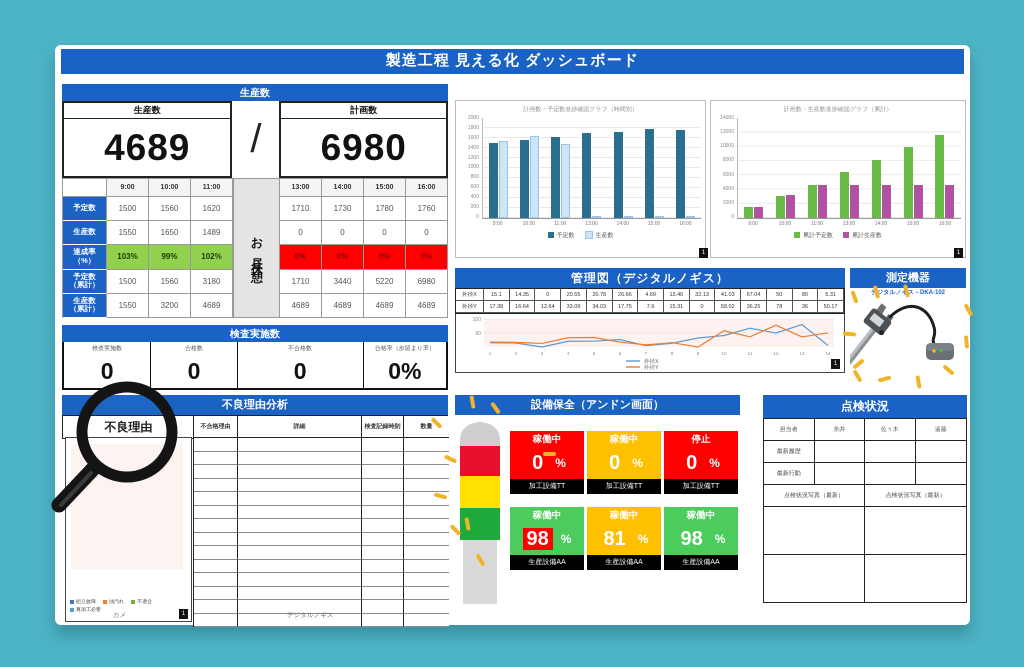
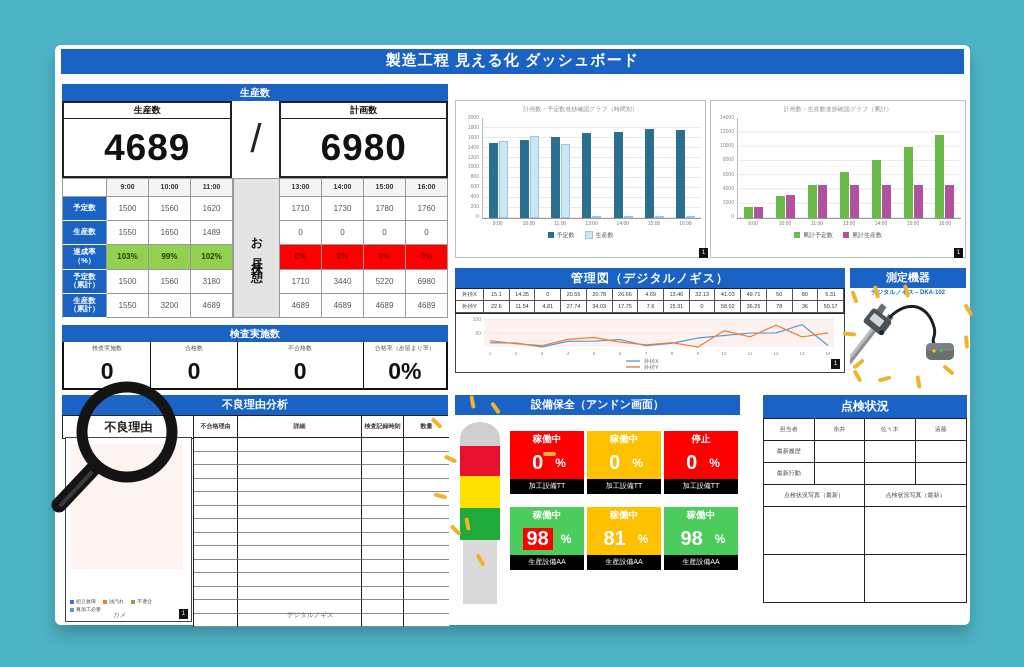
管理図（デジタルノギス）/外径Y/1: 17.38 -> 22.6
管理図（デジタルノギス）/外径Y/2: 16.64 -> 11.54
管理図（デジタルノギス）/外径Y/3: 12.64 -> 4.81
管理図（デジタルノギス）/外径Y/4: 33.09 -> 27.74
管理図（デジタルノギス）/外径X/11: 67.04 -> 49.71
